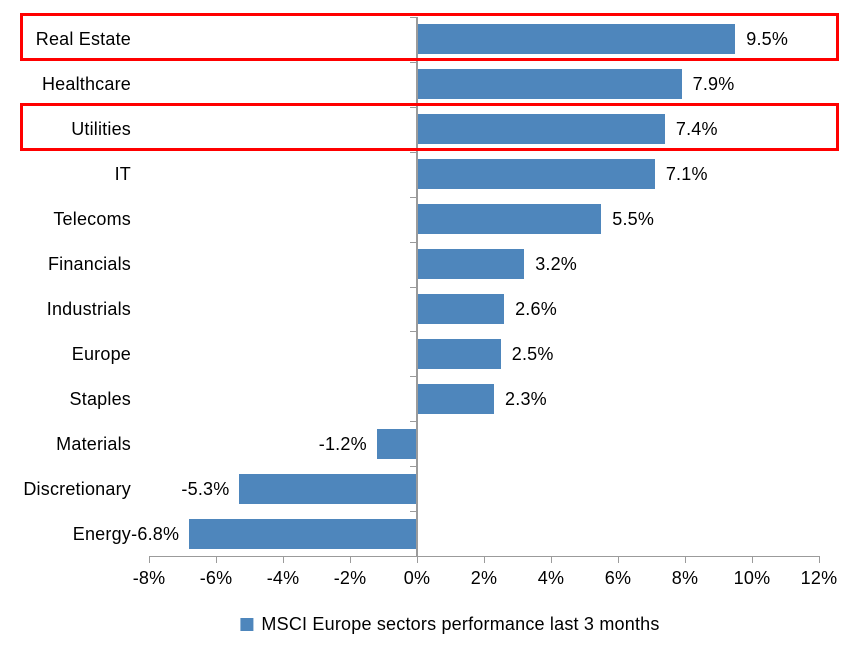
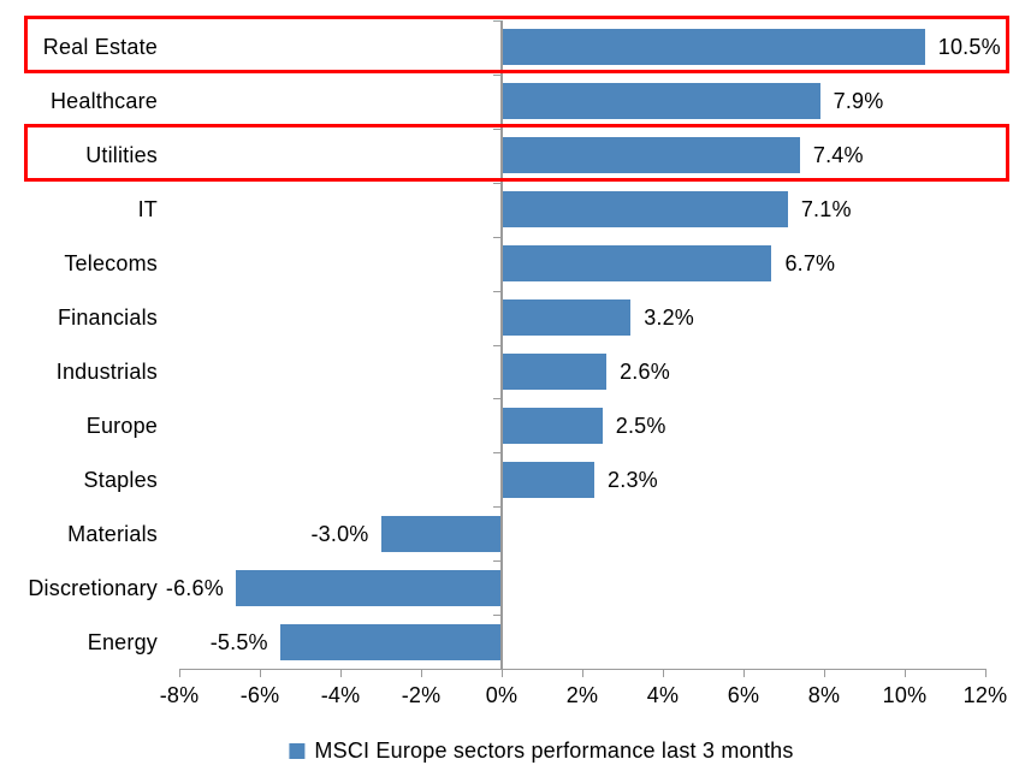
Real Estate: 9.5% -> 10.5%
Telecoms: 5.5% -> 6.7%
Materials: -1.2% -> -3.0%
Discretionary: -5.3% -> -6.6%
Energy: -6.8% -> -5.5%
